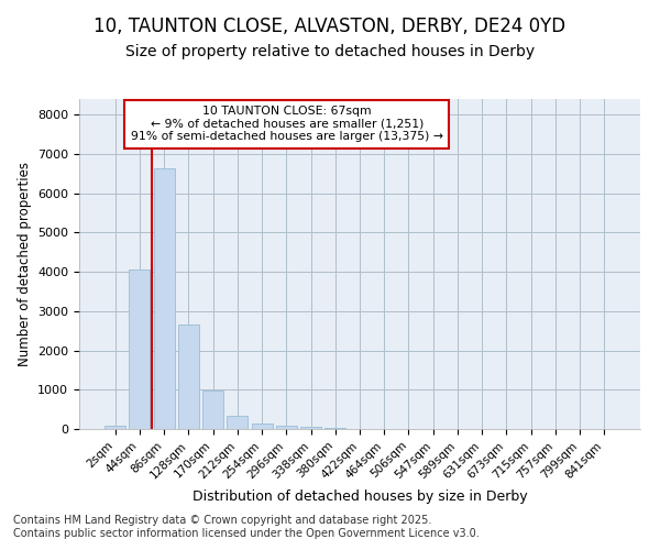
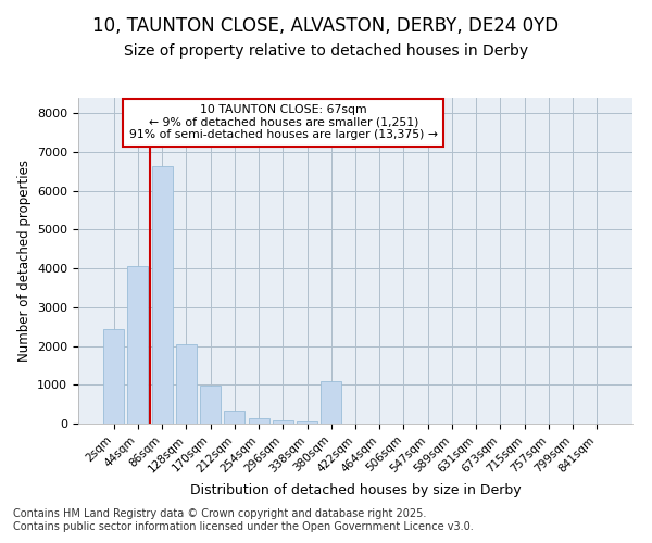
2sqm: 80 -> 2450
128sqm: 2660 -> 2050
380sqm: 30 -> 1100
